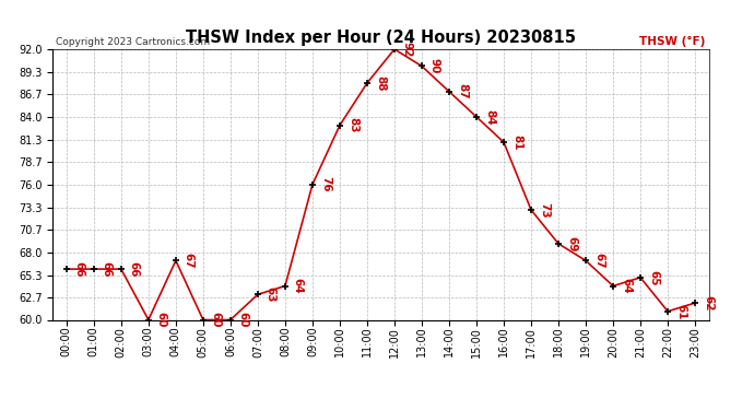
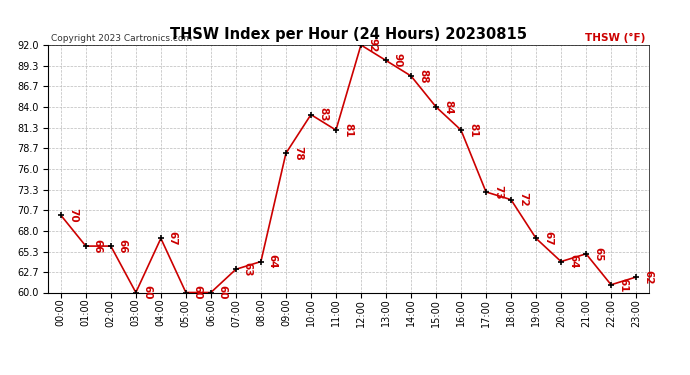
00:00: 66 -> 70
09:00: 76 -> 78
11:00: 88 -> 81
14:00: 87 -> 88
18:00: 69 -> 72
